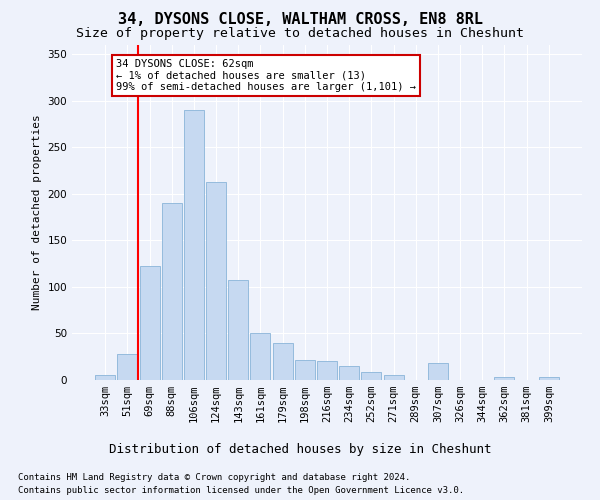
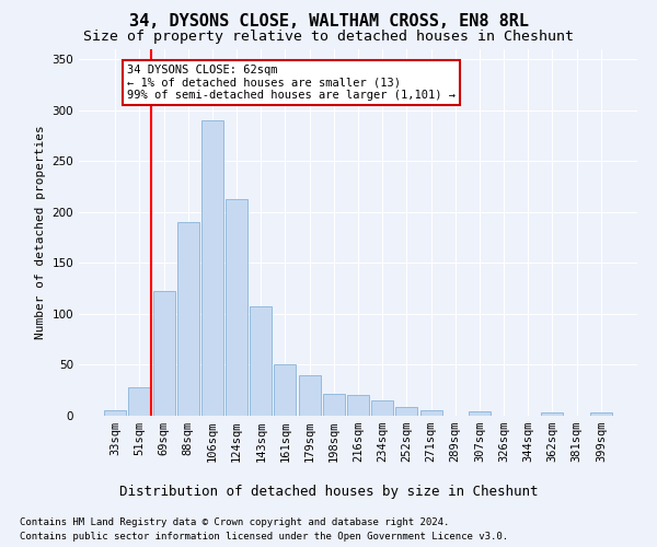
307sqm: 18 -> 4
